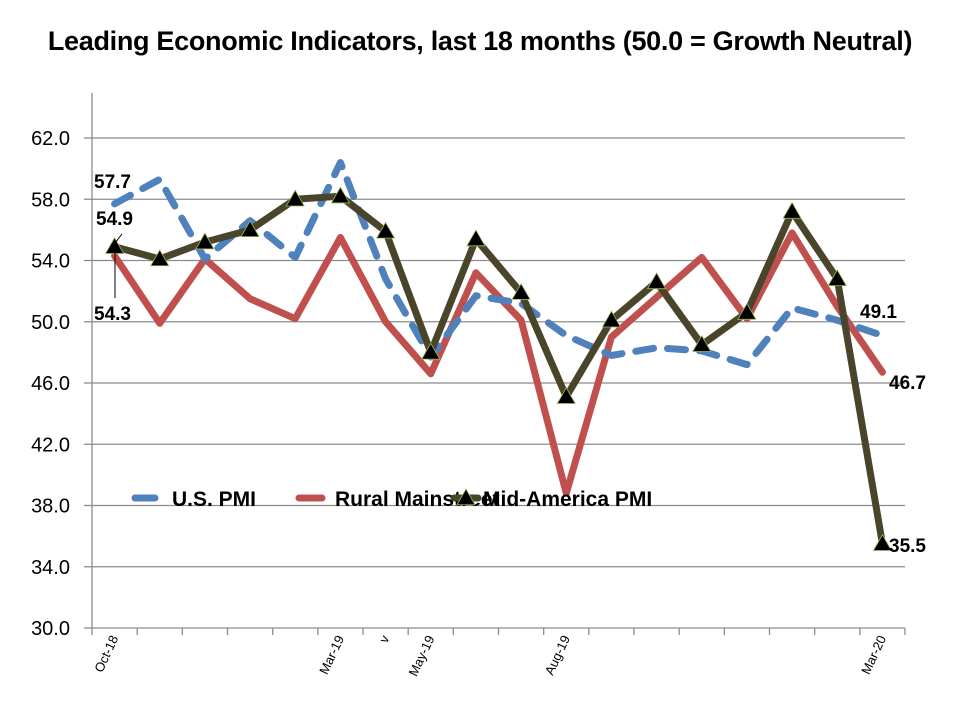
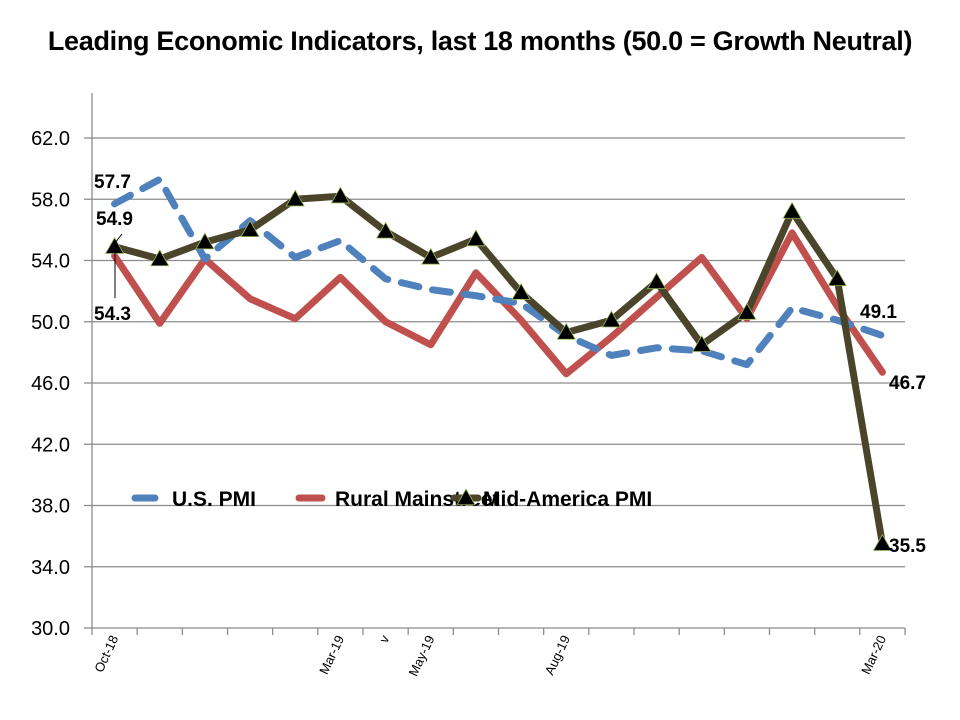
U.S. PMI/Mar-19: 60.4 -> 55.3
Rural Mainstreet/Mar-19: 55.5 -> 52.9
U.S. PMI/May-19: 47.7 -> 52.1
Rural Mainstreet/May-19: 46.6 -> 48.5
Mid-America PMI/May-19: 48.0 -> 54.2
Rural Mainstreet/Aug-19: 38.8 -> 46.6
Mid-America PMI/Aug-19: 45.1 -> 49.3
